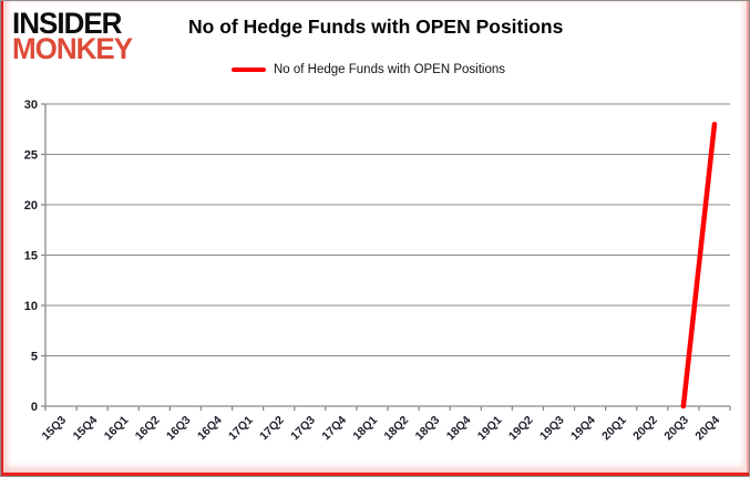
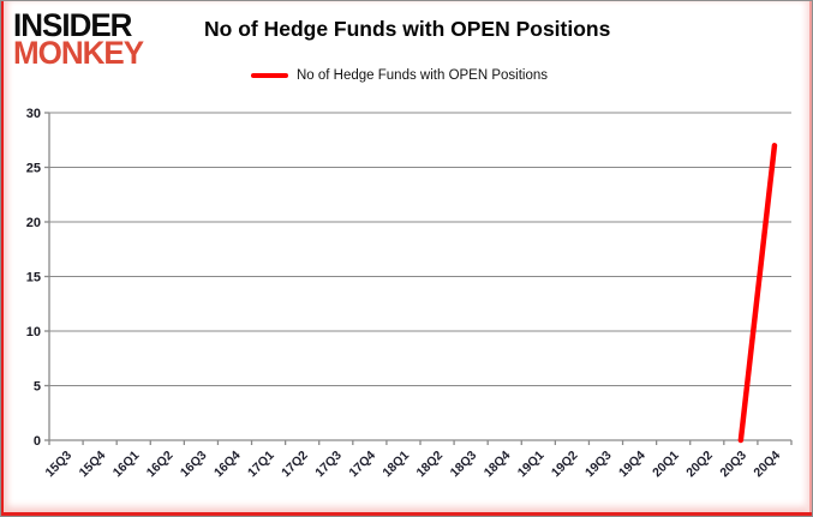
20Q4: 28 -> 27
